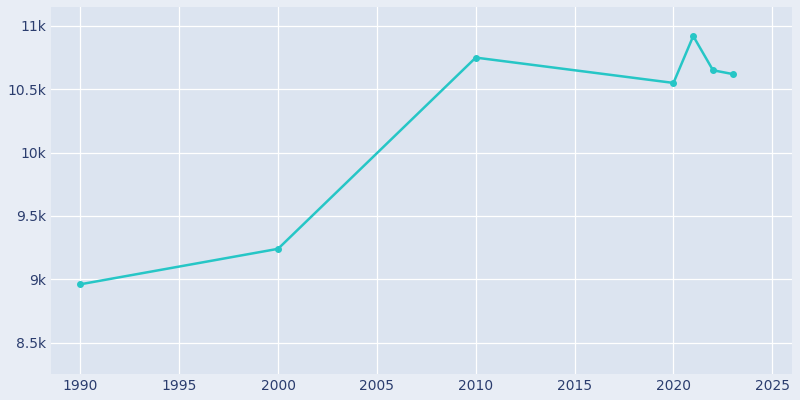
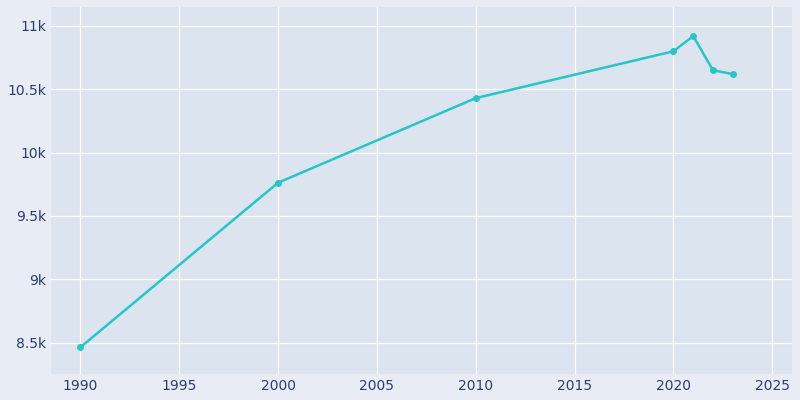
1990: 8.96k -> 8.46k
2000: 9.24k -> 9.76k
2010: 10.75k -> 10.43k
2020: 10.55k -> 10.80k
